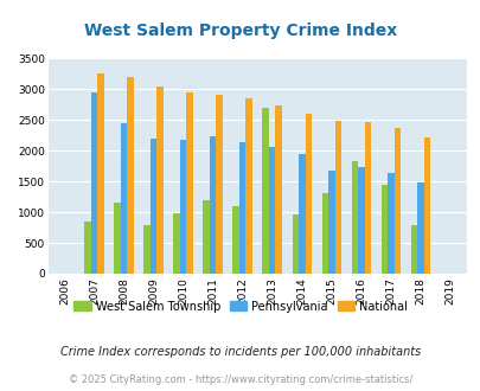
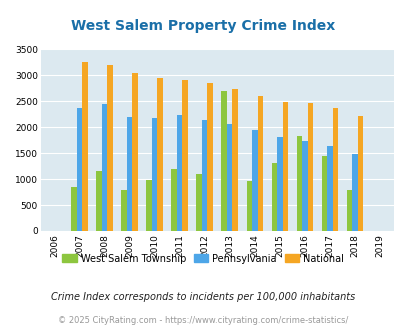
Pennsylvania/2007: 2960 -> 2380
Pennsylvania/2015: 1680 -> 1810
